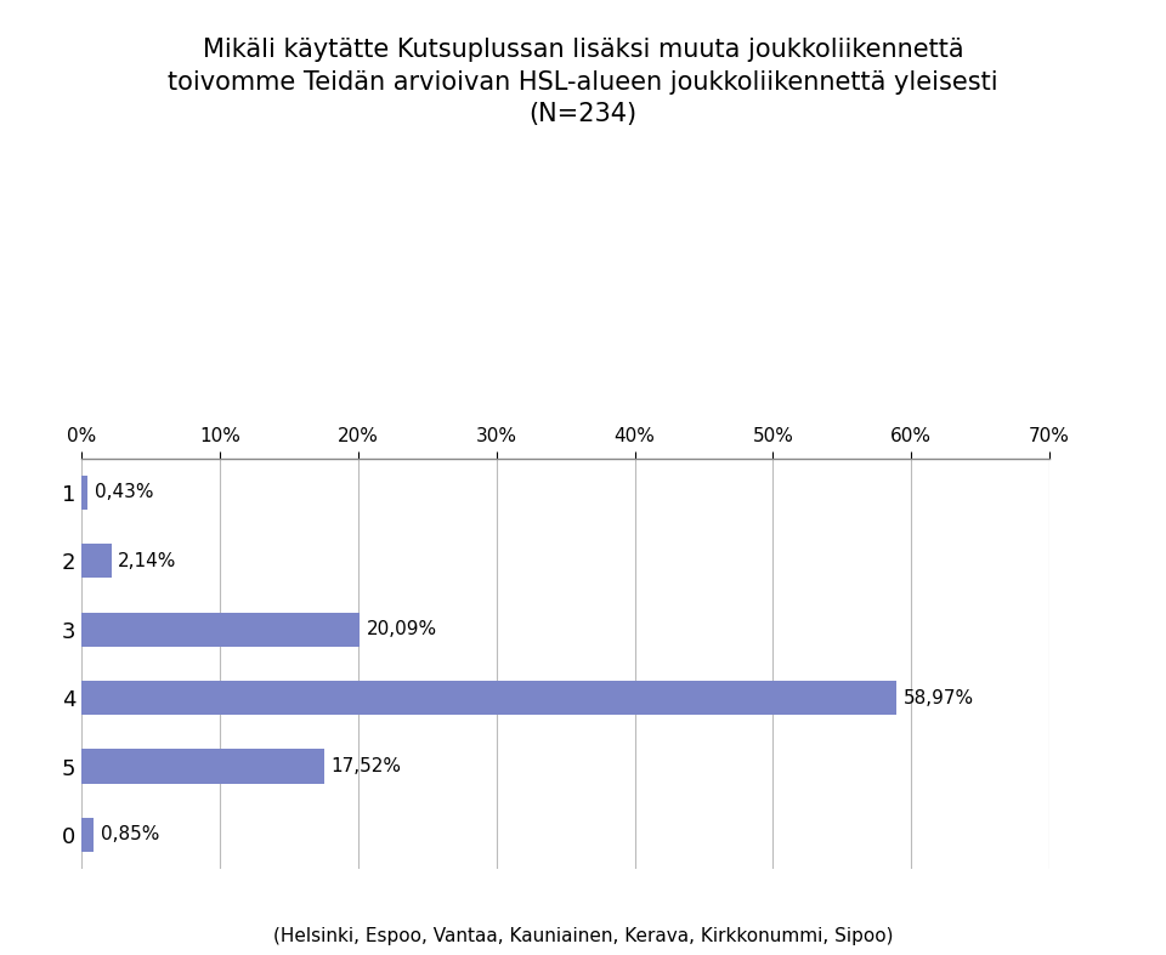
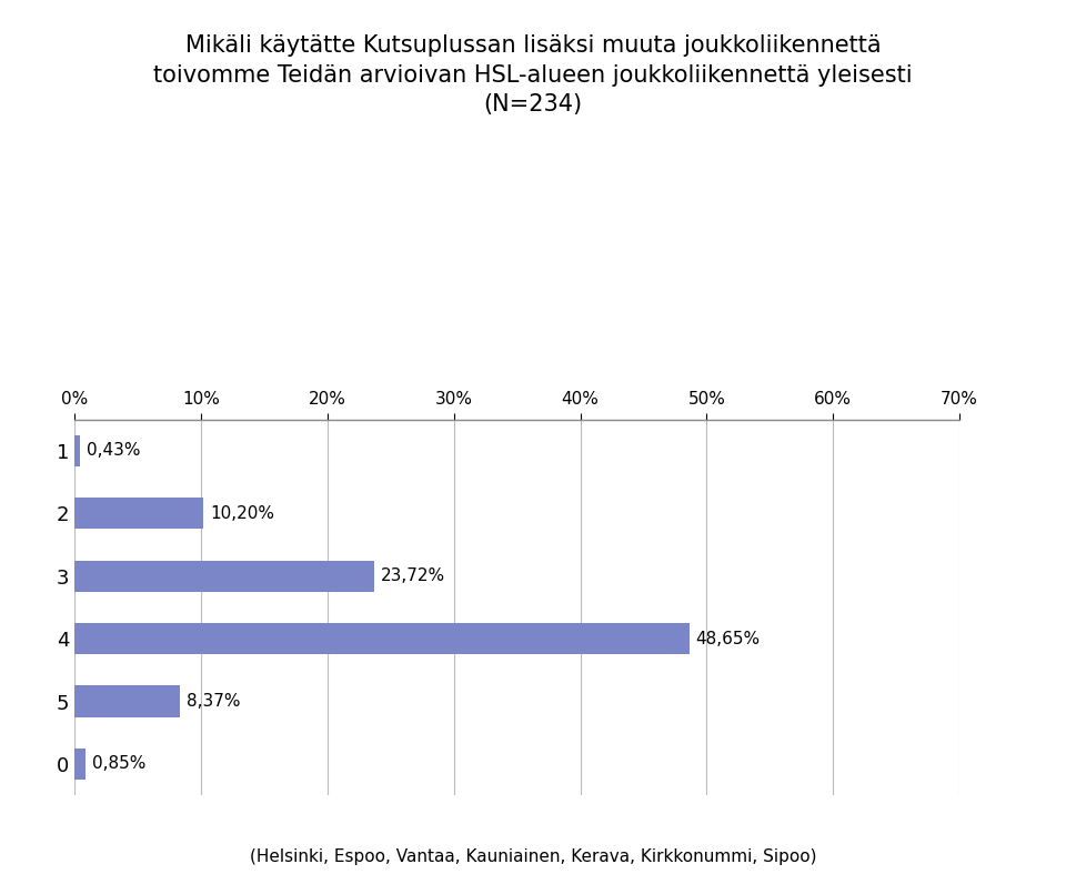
2: 2,14% -> 10,20%
3: 20,09% -> 23,72%
4: 58,97% -> 48,65%
5: 17,52% -> 8,37%
